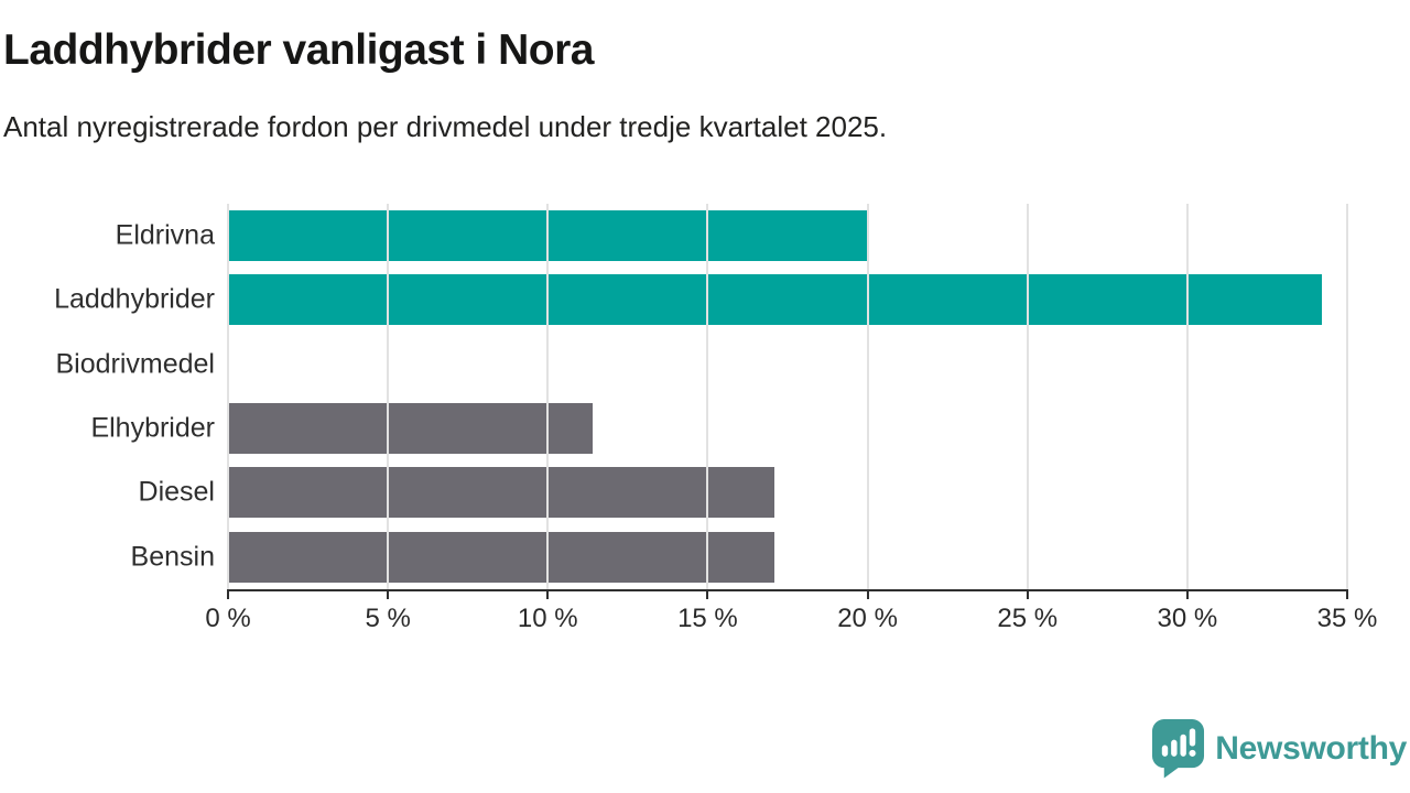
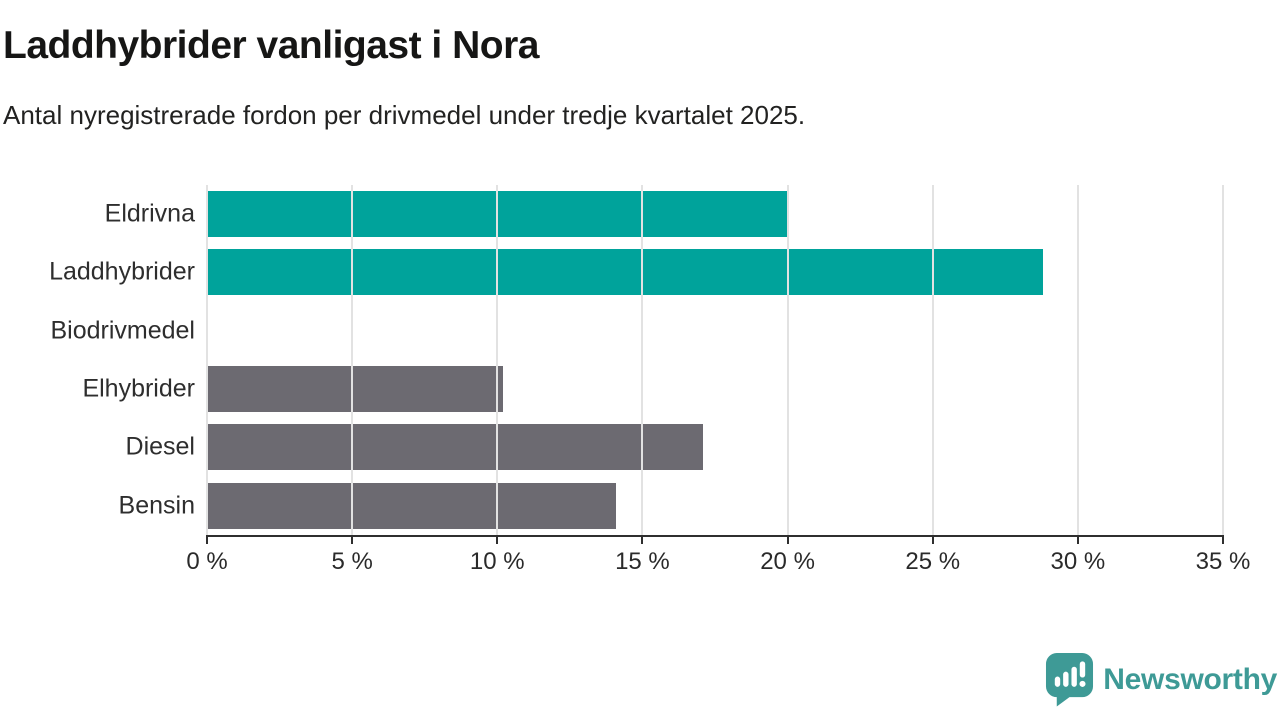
Laddhybrider: 34.2% -> 28.8%
Elhybrider: 11.4% -> 10.2%
Bensin: 17.1% -> 14.1%
